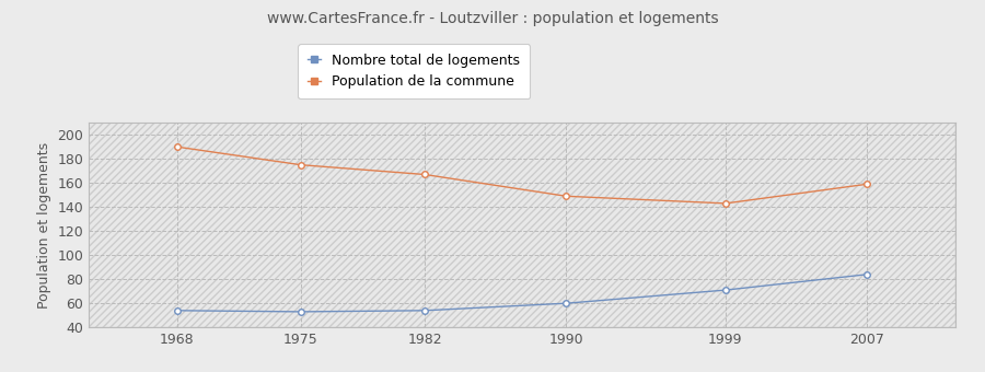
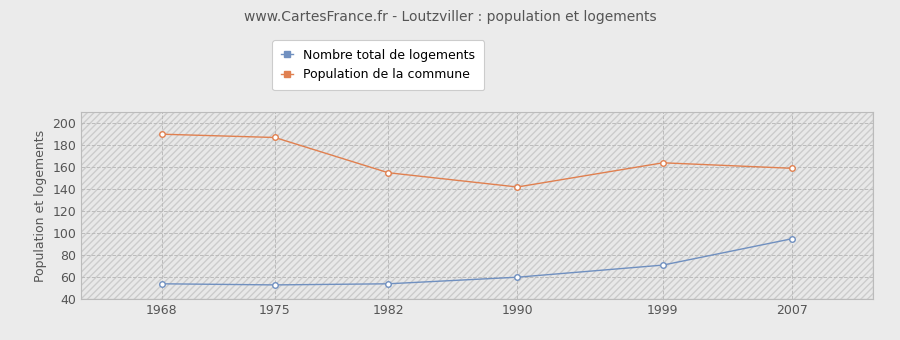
Population de la commune/1975: 175 -> 187
Population de la commune/1982: 167 -> 155
Population de la commune/1990: 149 -> 142
Population de la commune/1999: 143 -> 164
Nombre total de logements/2007: 84 -> 95
